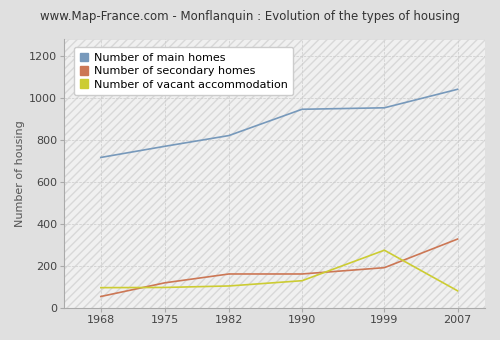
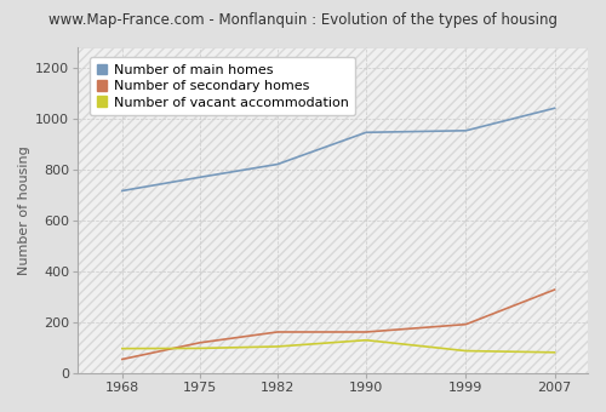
Number of vacant accommodation/1999: 275 -> 88
